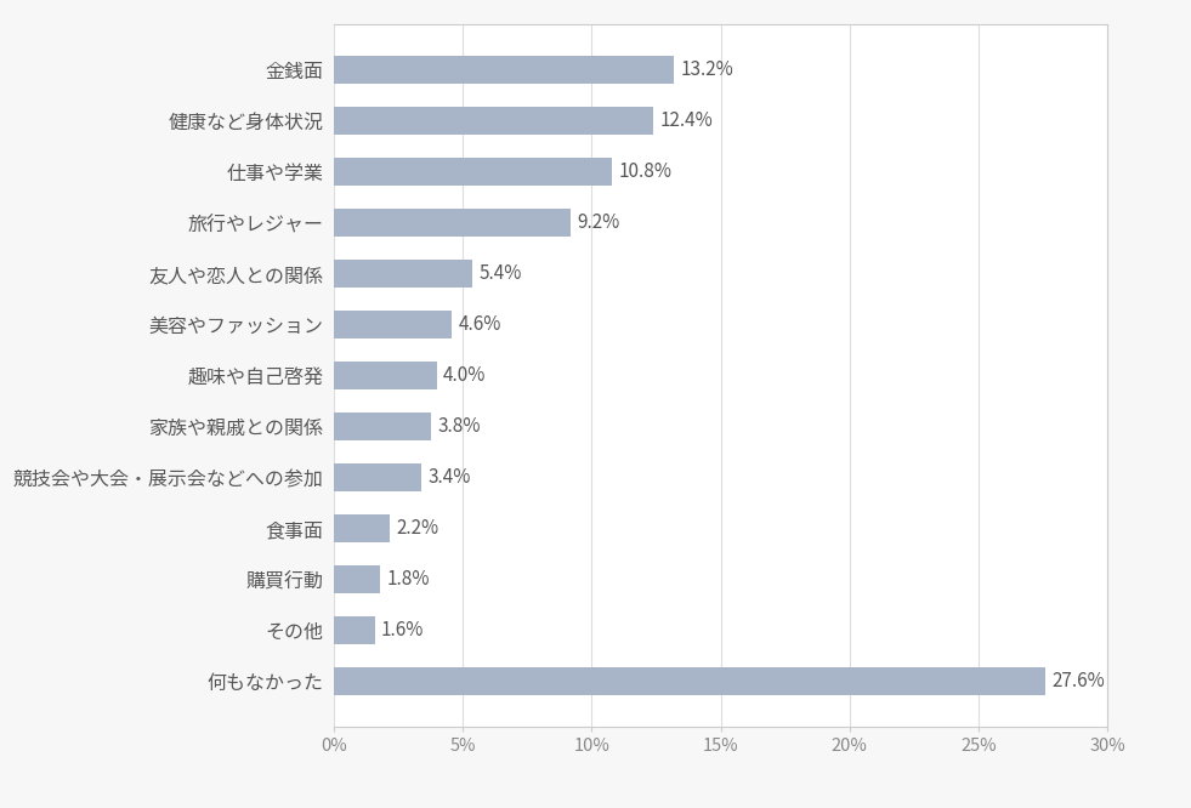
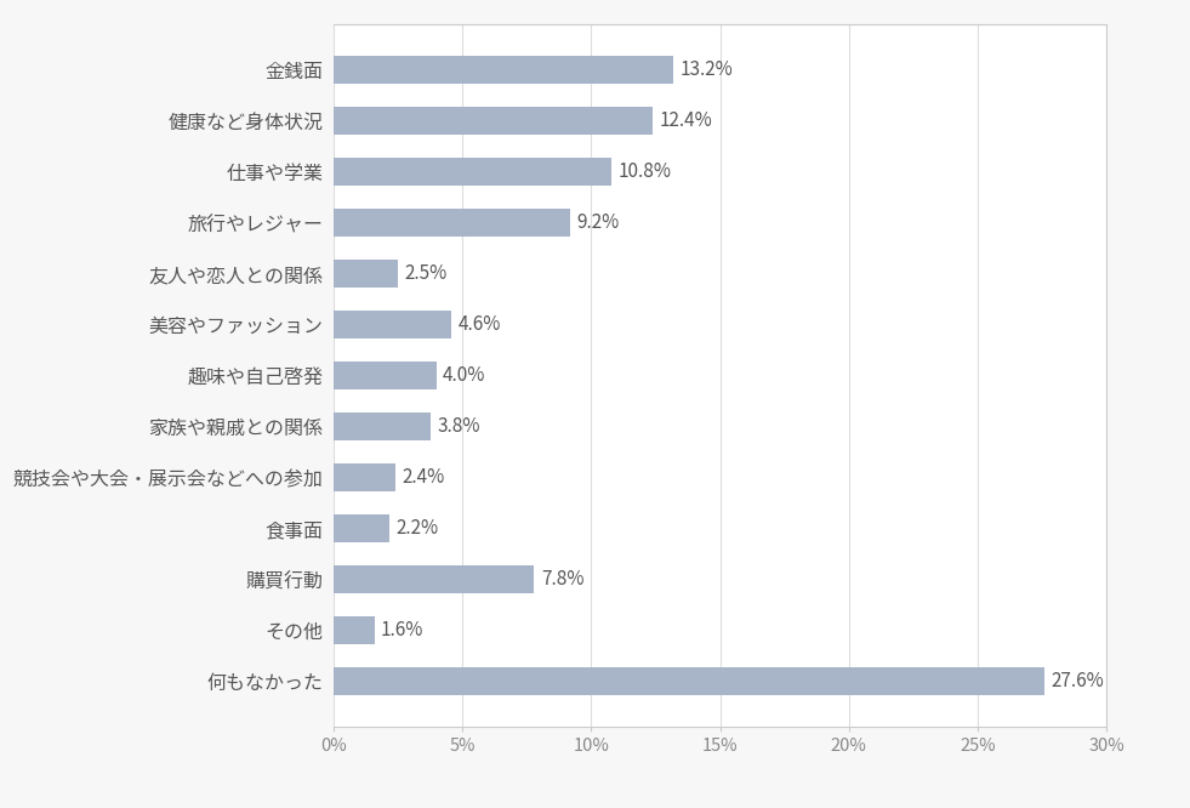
友人や恋人との関係: 5.4% -> 2.5%
競技会や大会・展示会などへの参加: 3.4% -> 2.4%
購買行動: 1.8% -> 7.8%
